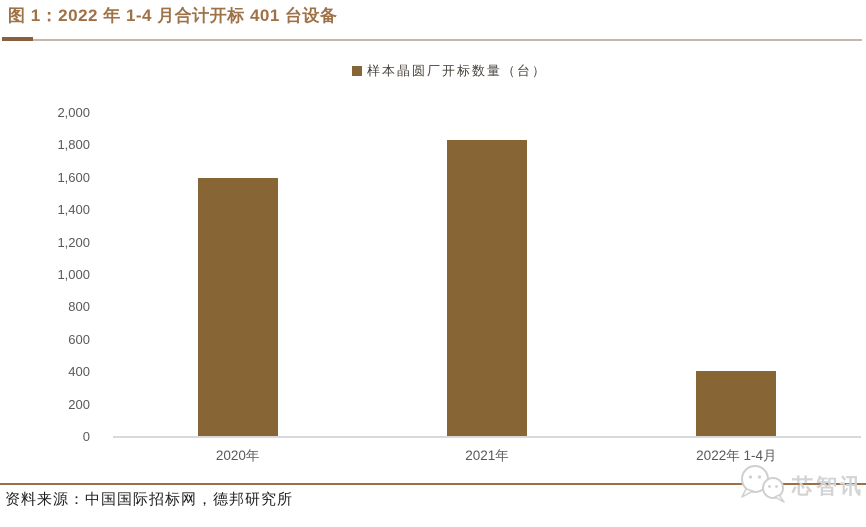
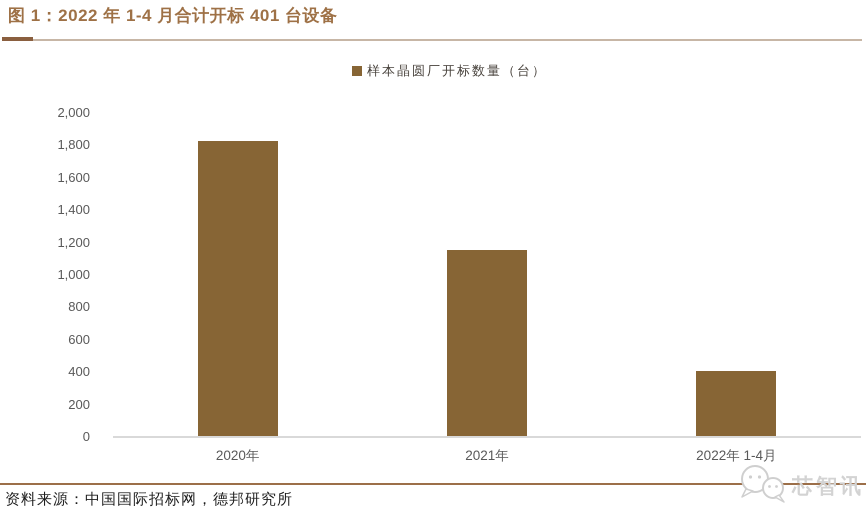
2020年: 1590 -> 1820
2021年: 1830 -> 1150
